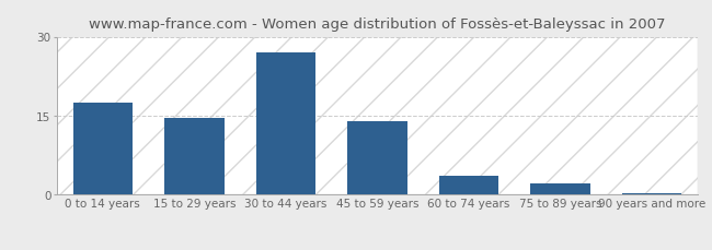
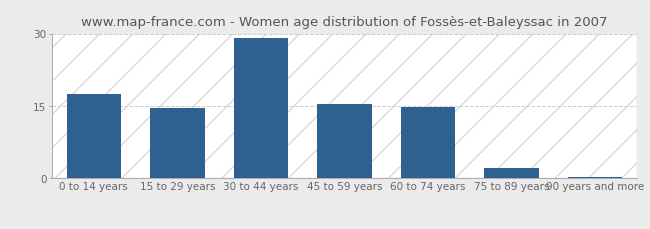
30 to 44 years: 27.0 -> 29.0
45 to 59 years: 14.0 -> 15.5
60 to 74 years: 3.5 -> 14.8
